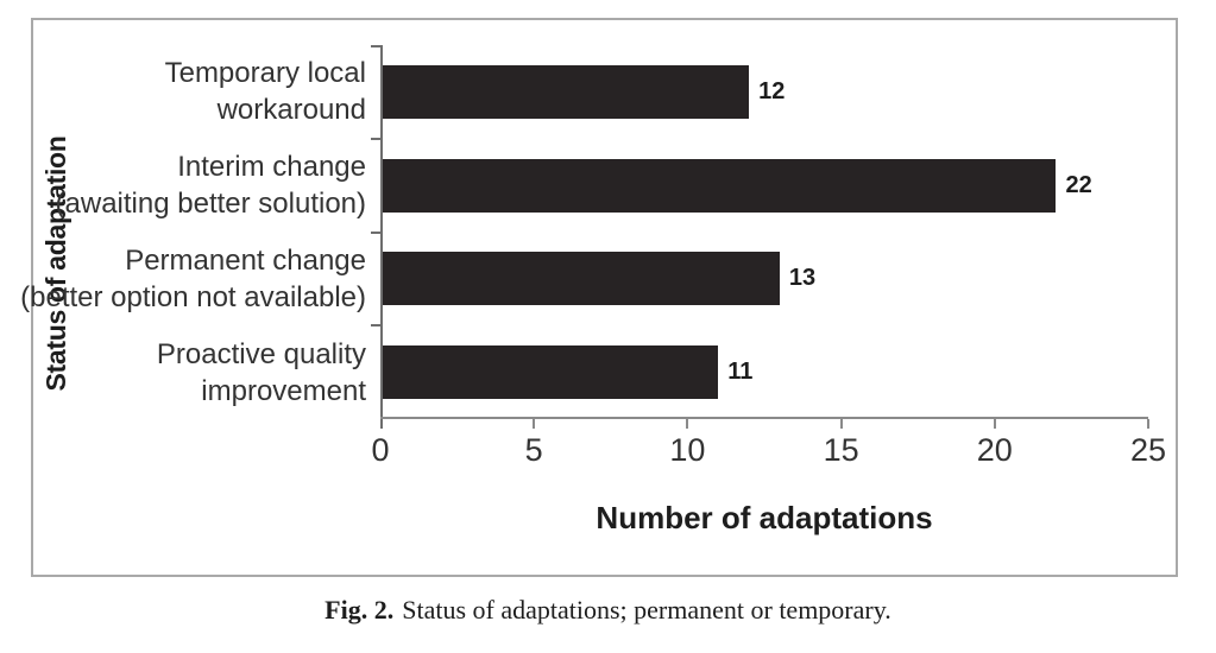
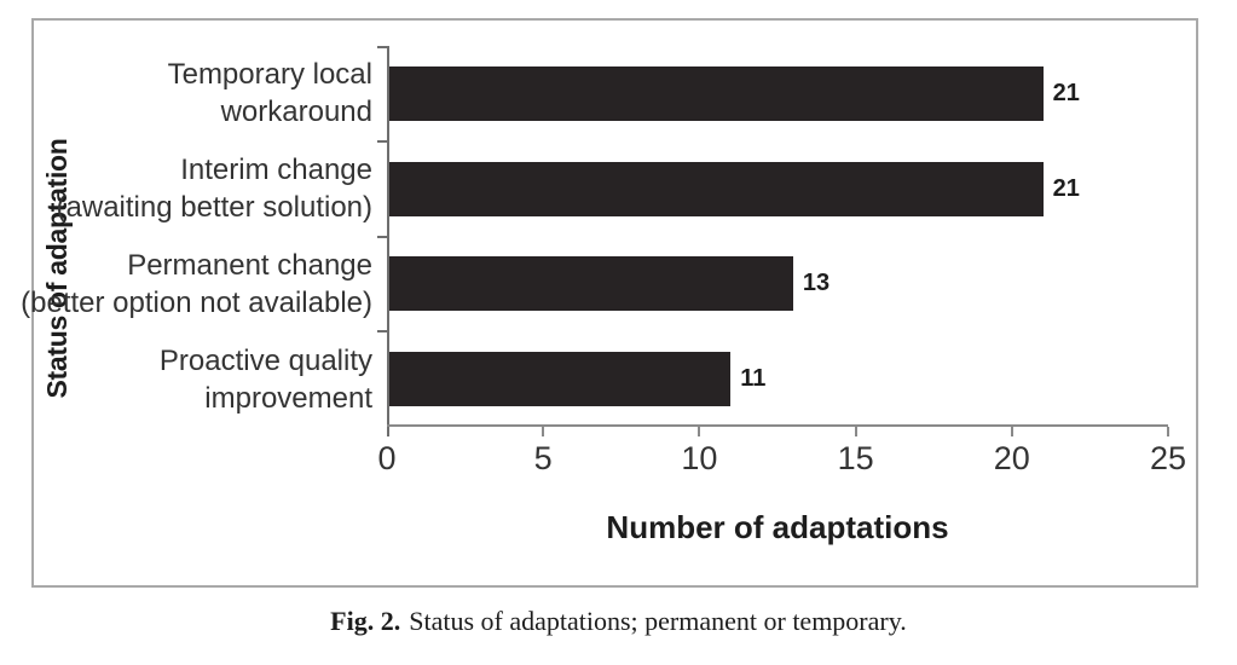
Temporary local workaround: 12 -> 21
Interim change (awaiting better solution): 22 -> 21
